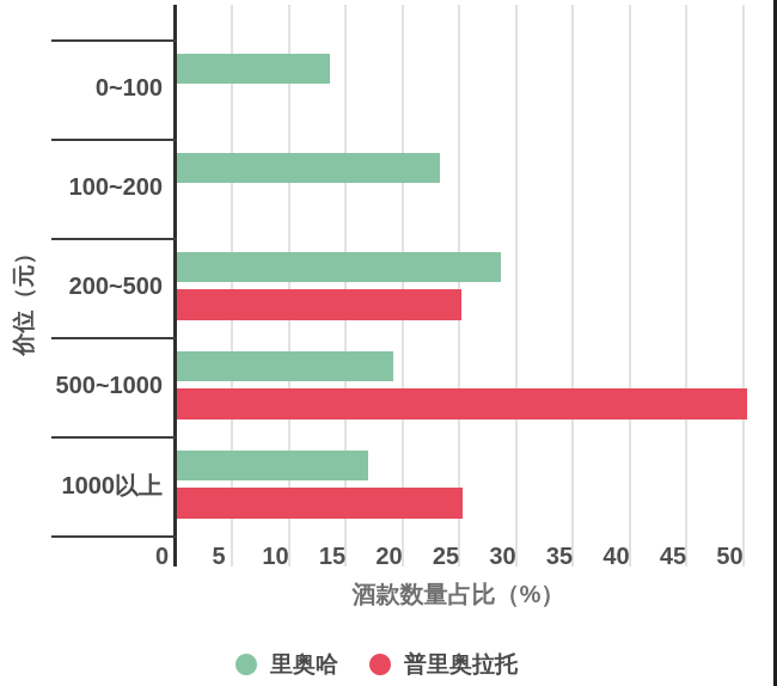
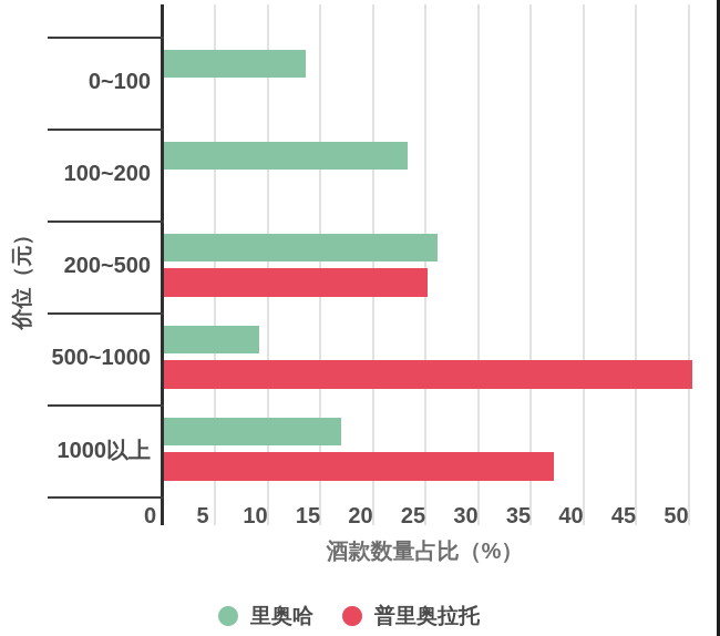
里奥哈/200~500: 28 -> 26
里奥哈/500~1000: 19 -> 9
普里奥拉托/1000以上: 25 -> 37
